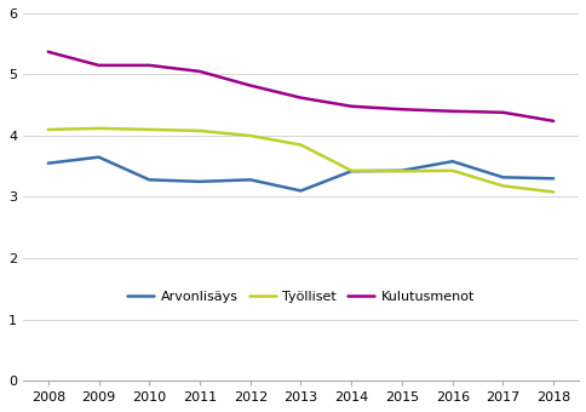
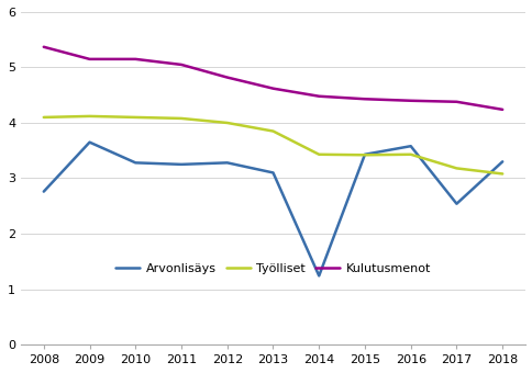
Arvonlisäys/2008: 3.55 -> 2.76
Arvonlisäys/2014: 3.42 -> 1.24
Arvonlisäys/2017: 3.32 -> 2.54
